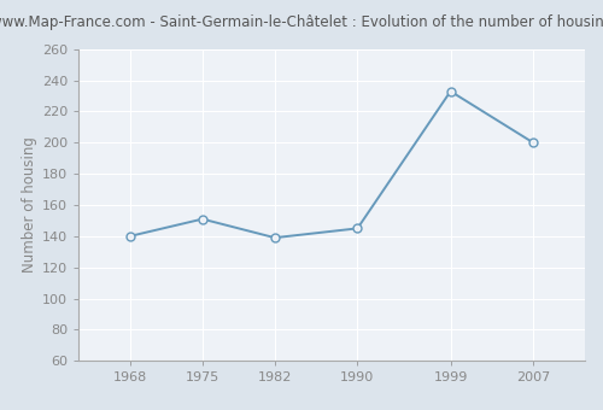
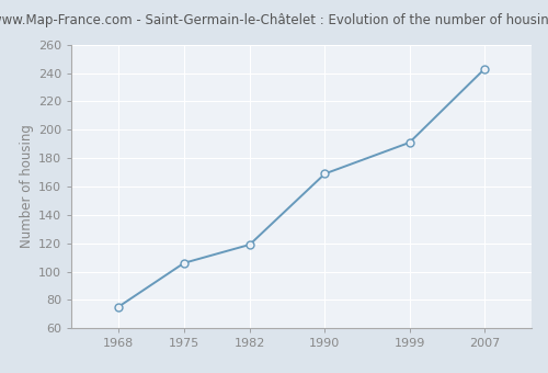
1968: 140 -> 75
1975: 151 -> 106
1982: 139 -> 119
1990: 145 -> 169
1999: 233 -> 191
2007: 200 -> 243
